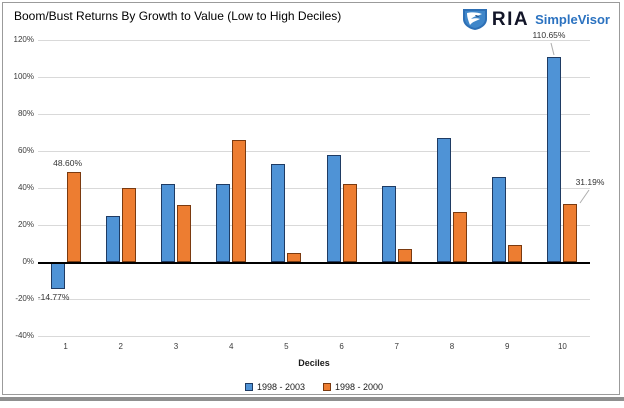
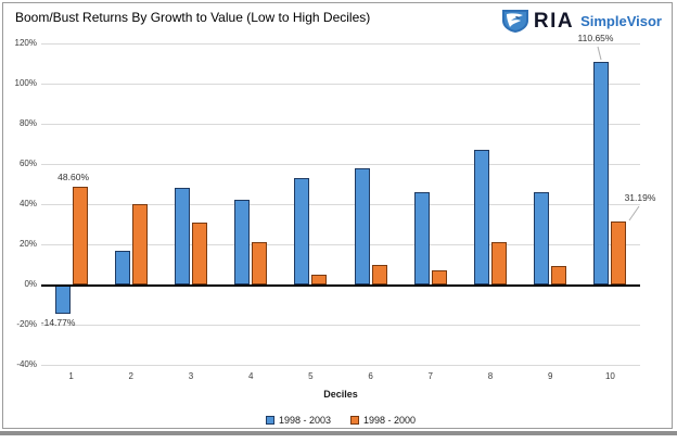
1998 - 2003/2: 25% -> 17%
1998 - 2003/3: 42% -> 48%
1998 - 2000/4: 66% -> 21%
1998 - 2000/6: 42% -> 10%
1998 - 2003/7: 41% -> 46%
1998 - 2000/8: 27% -> 21%
